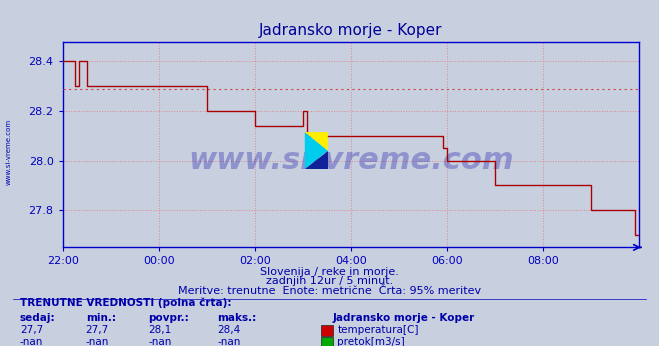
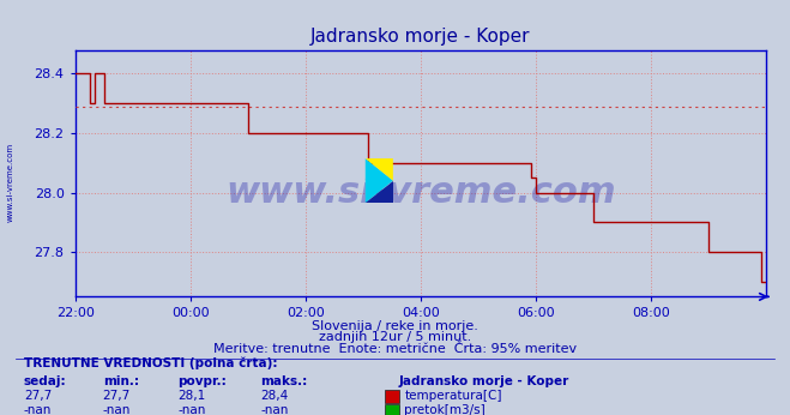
02:00: 28.14 -> 28.20
